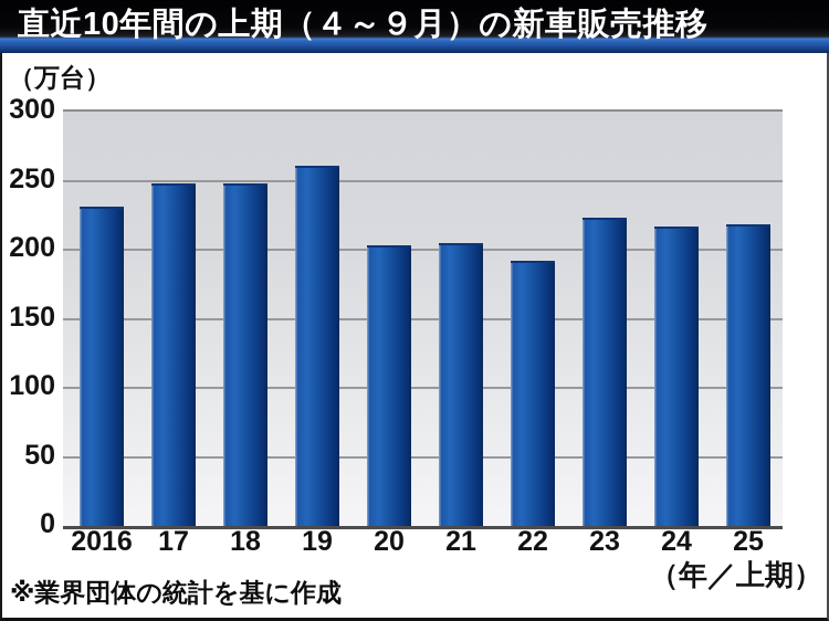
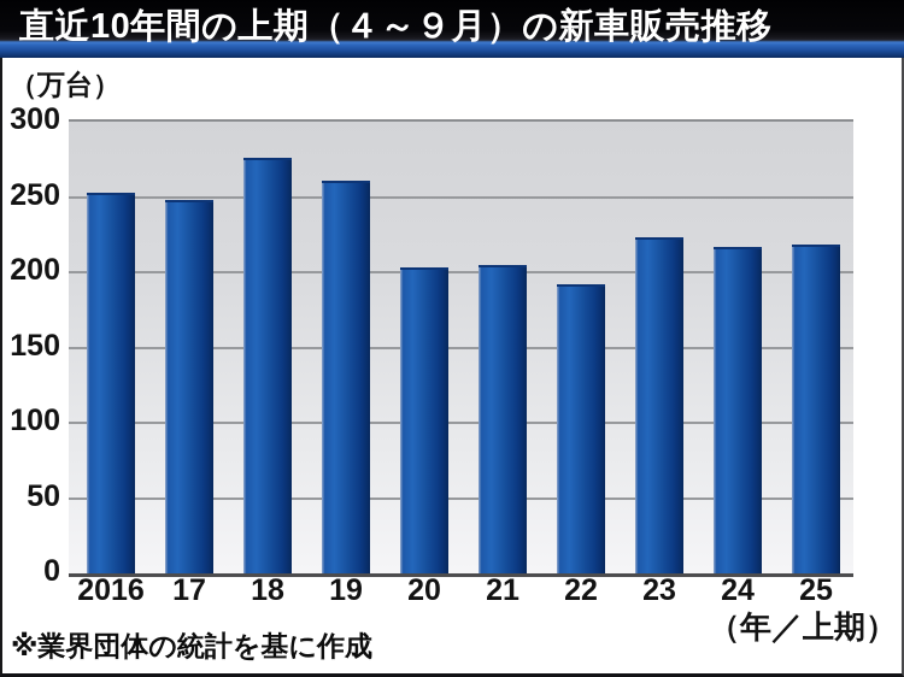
2016: 231 -> 253
18: 248 -> 276
